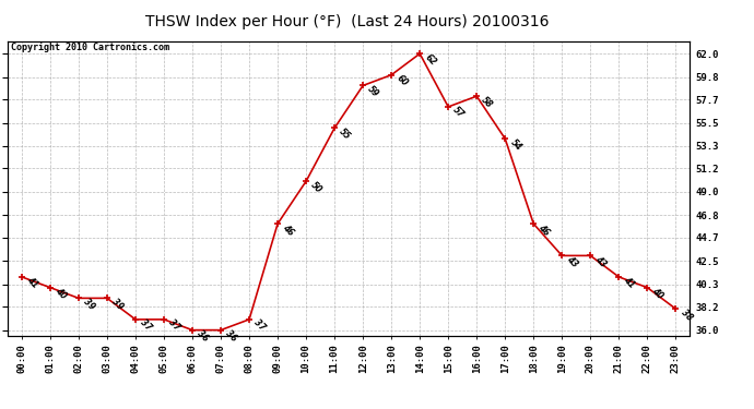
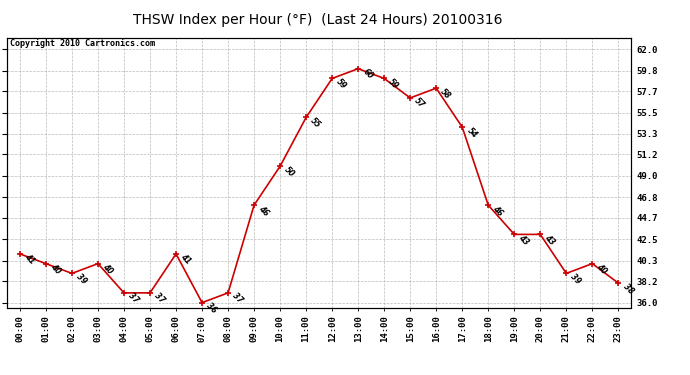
03:00: 39 -> 40
06:00: 36 -> 41
14:00: 62 -> 59
21:00: 41 -> 39
